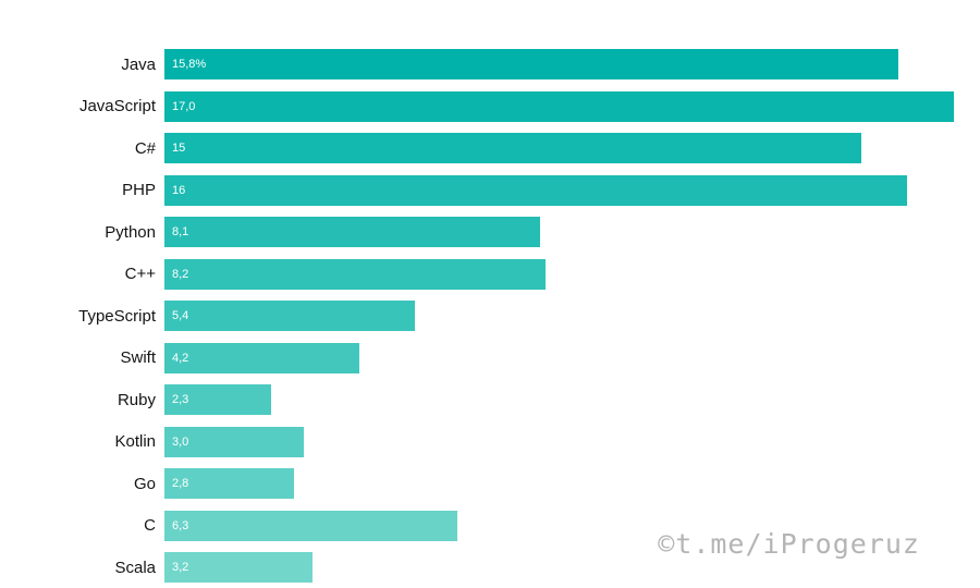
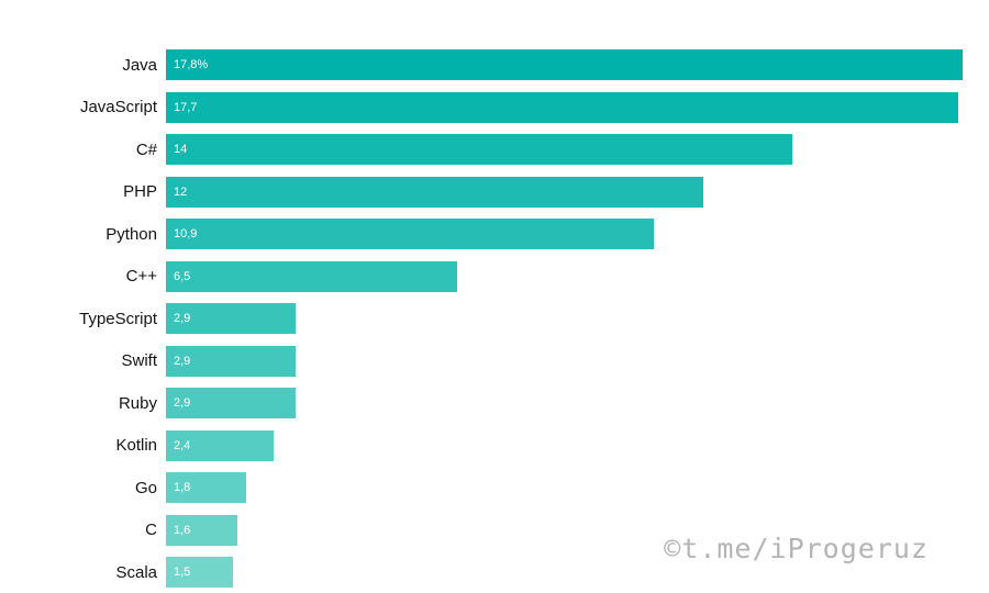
Java: 15,8% -> 17,8%
JavaScript: 17,0 -> 17,7
C#: 15 -> 14
PHP: 16 -> 12
Python: 8,1 -> 10,9
C++: 8,2 -> 6,5
TypeScript: 5,4 -> 2,9
Swift: 4,2 -> 2,9
Ruby: 2,3 -> 2,9
Kotlin: 3,0 -> 2,4
Go: 2,8 -> 1,8
C: 6,3 -> 1,6
Scala: 3,2 -> 1,5
